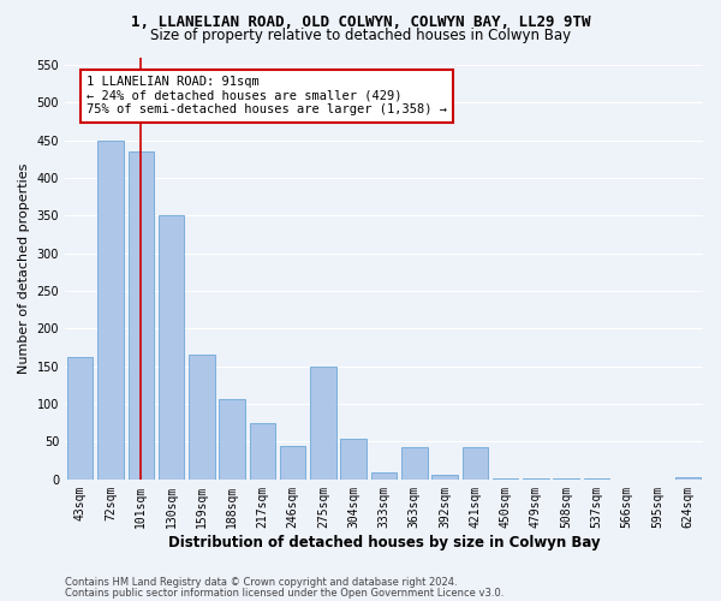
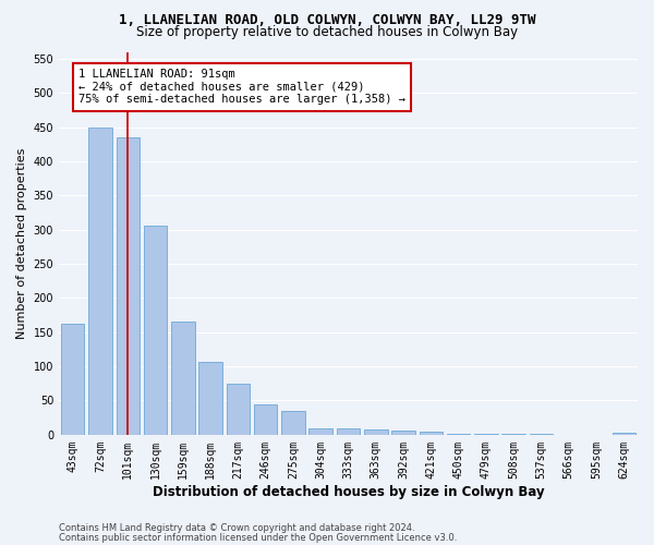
130sqm: 350 -> 305
275sqm: 150 -> 35
304sqm: 54 -> 10
363sqm: 42 -> 8
421sqm: 42 -> 4
